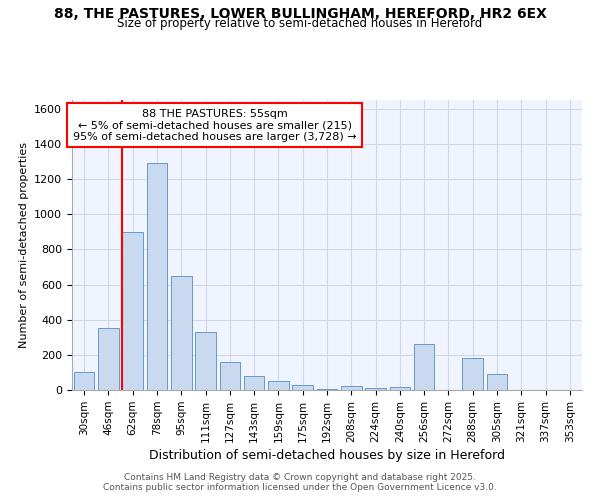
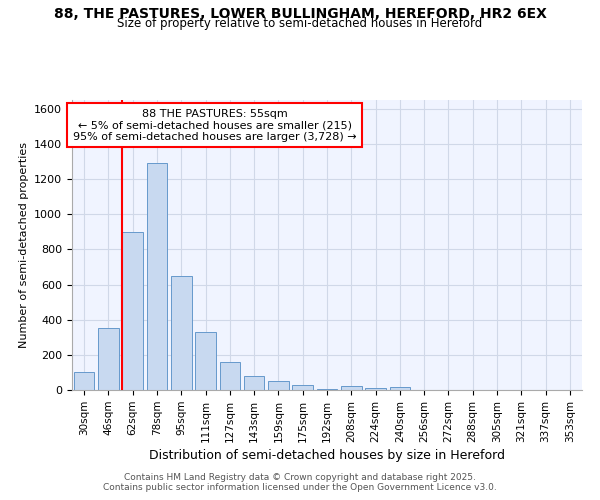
256sqm: 260 -> 0
288sqm: 180 -> 0
305sqm: 90 -> 0
